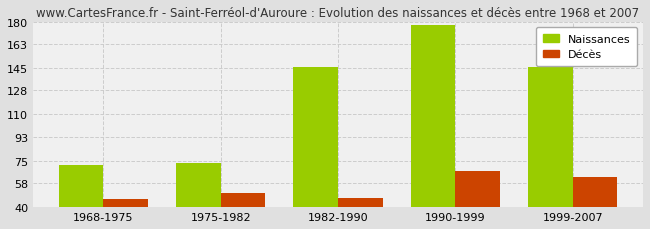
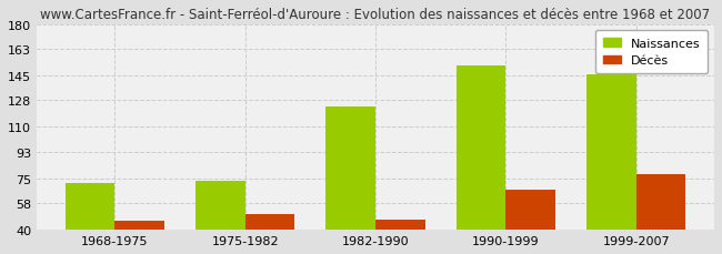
Naissances/1982-1990: 146 -> 124
Naissances/1990-1999: 177 -> 152
Décès/1999-2007: 63 -> 78
